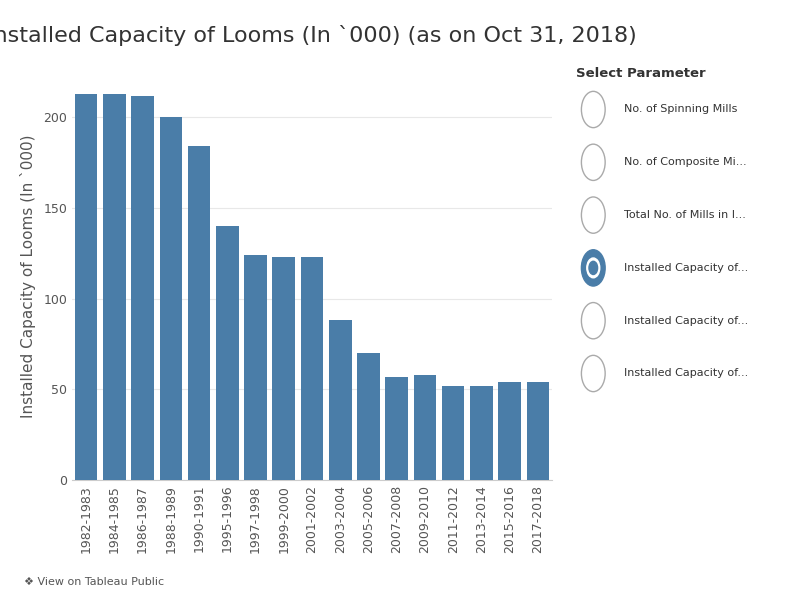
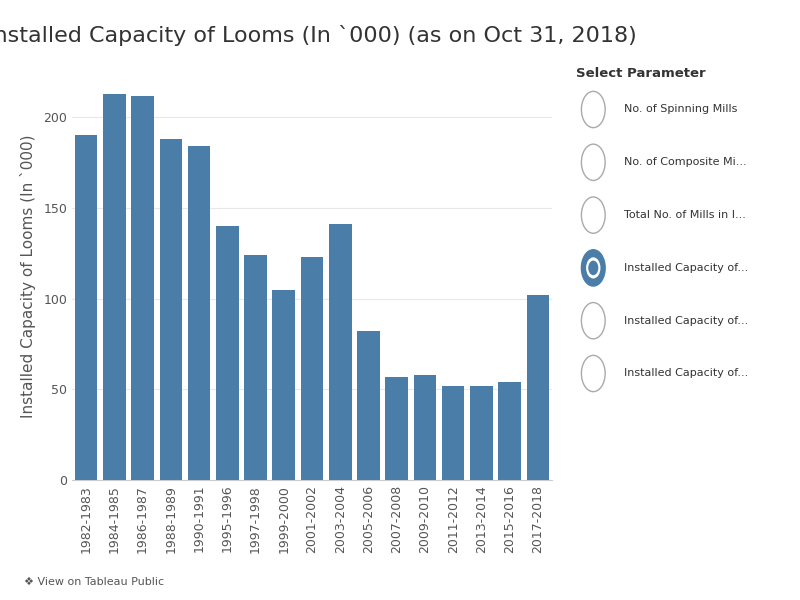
1982-1983: 213 -> 190
1988-1989: 200 -> 188
1999-2000: 123 -> 105
2003-2004: 88 -> 141
2005-2006: 70 -> 82
2017-2018: 54 -> 102
